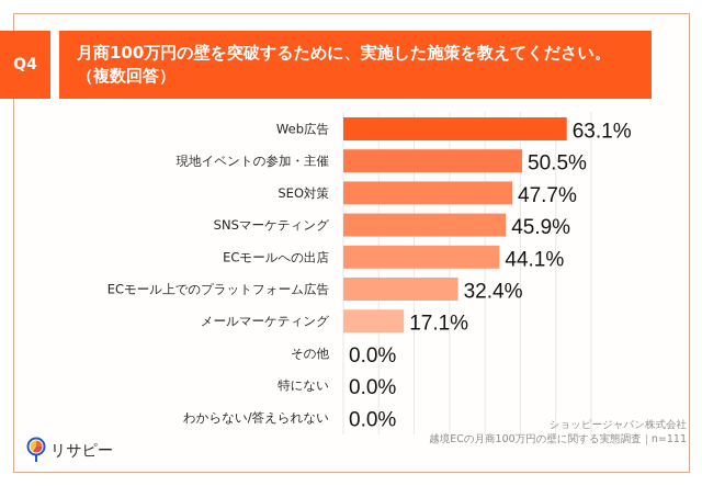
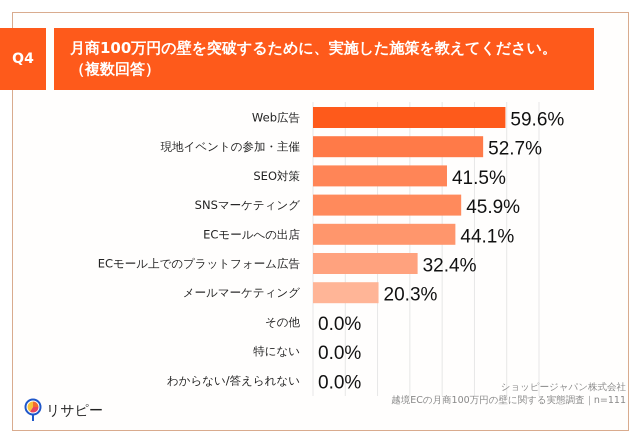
Web広告: 63.1% -> 59.6%
現地イベントの参加・主催: 50.5% -> 52.7%
SEO対策: 47.7% -> 41.5%
メールマーケティング: 17.1% -> 20.3%
